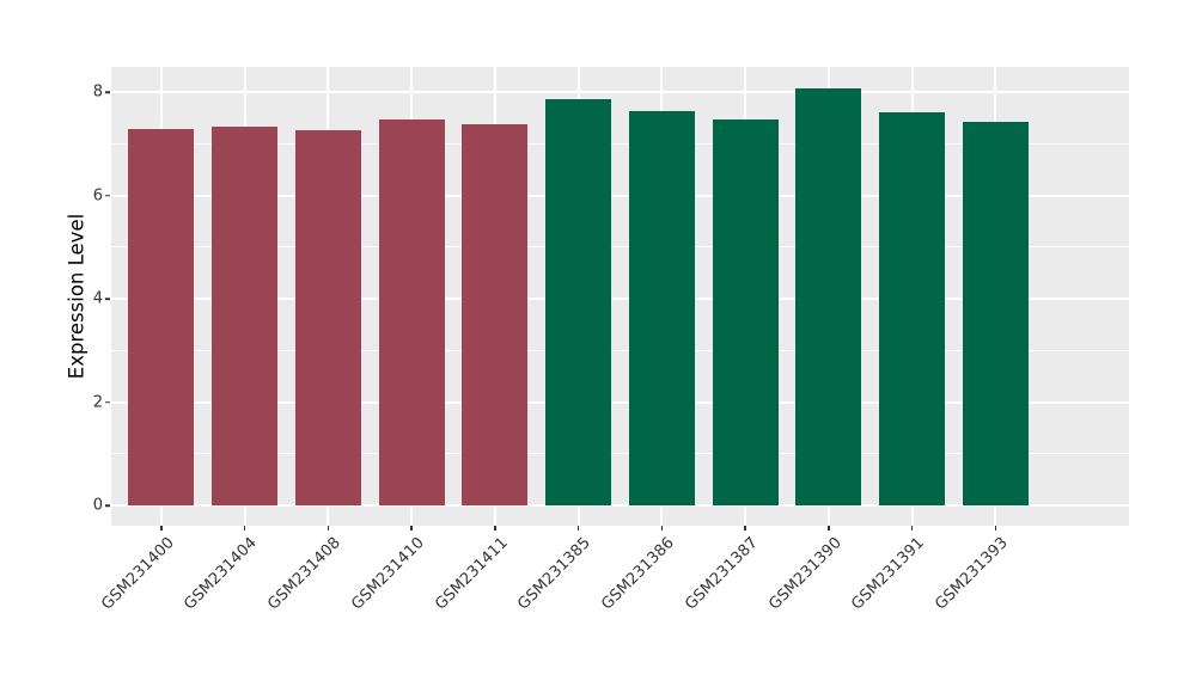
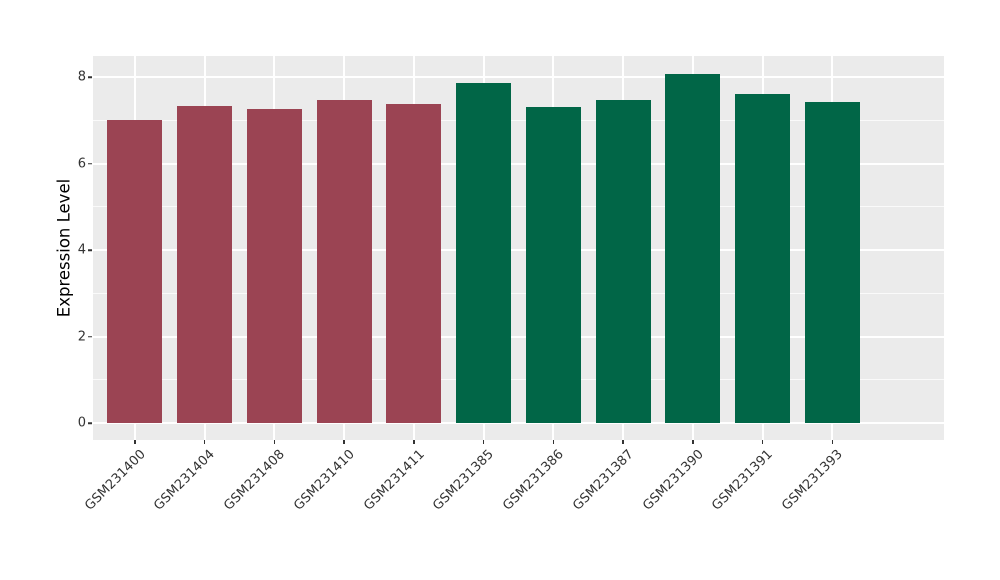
GSM231400: 7.3 -> 7.0
GSM231386: 7.6 -> 7.3
